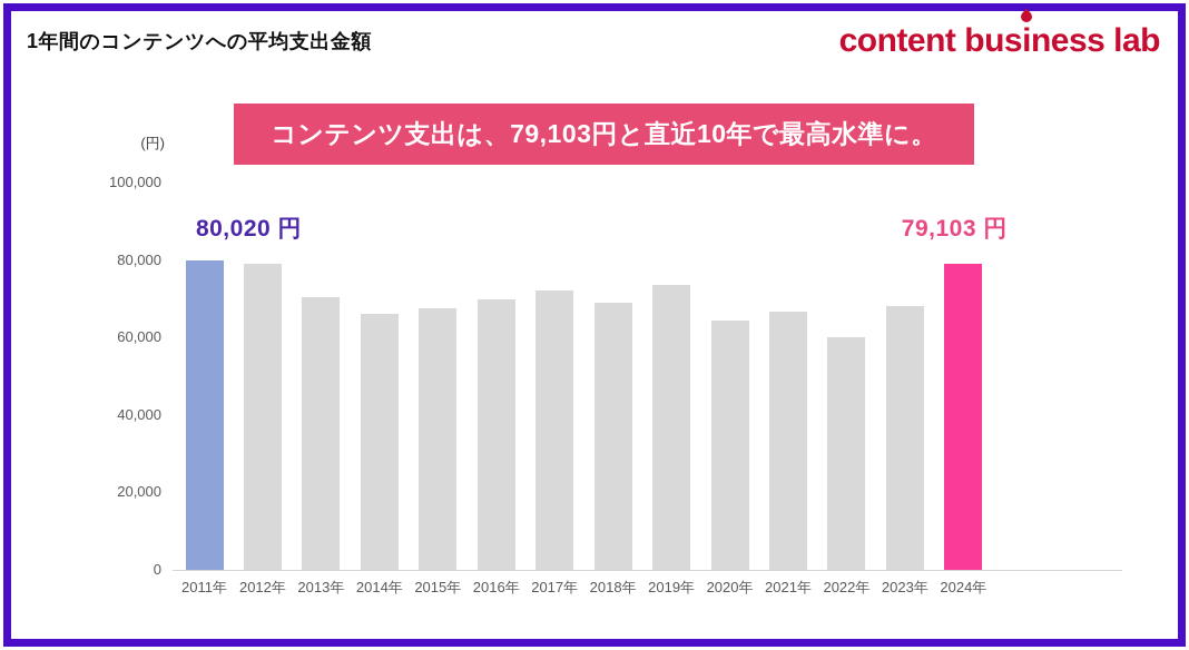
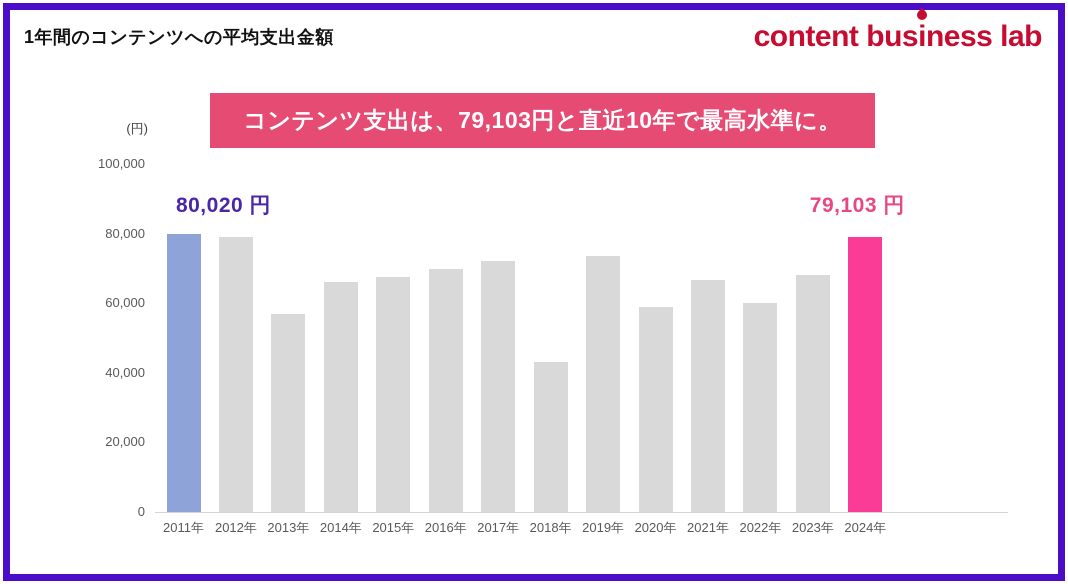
2013年: 70000 -> 57000
2018年: 69000 -> 43000
2020年: 64000 -> 59000
